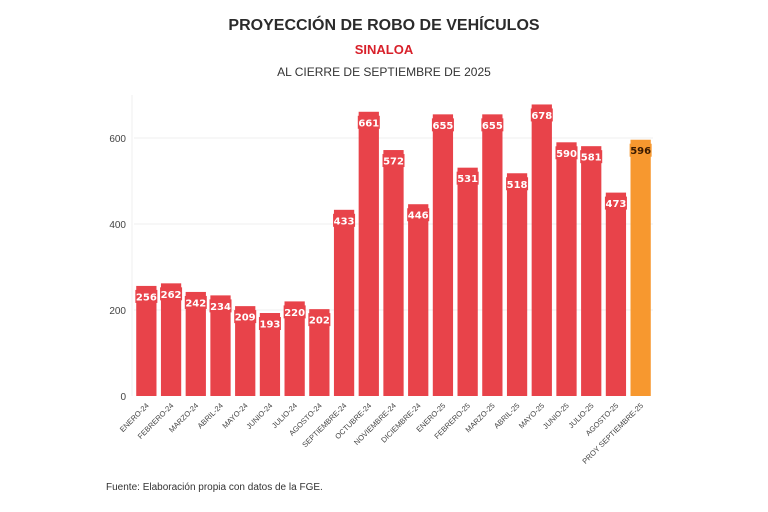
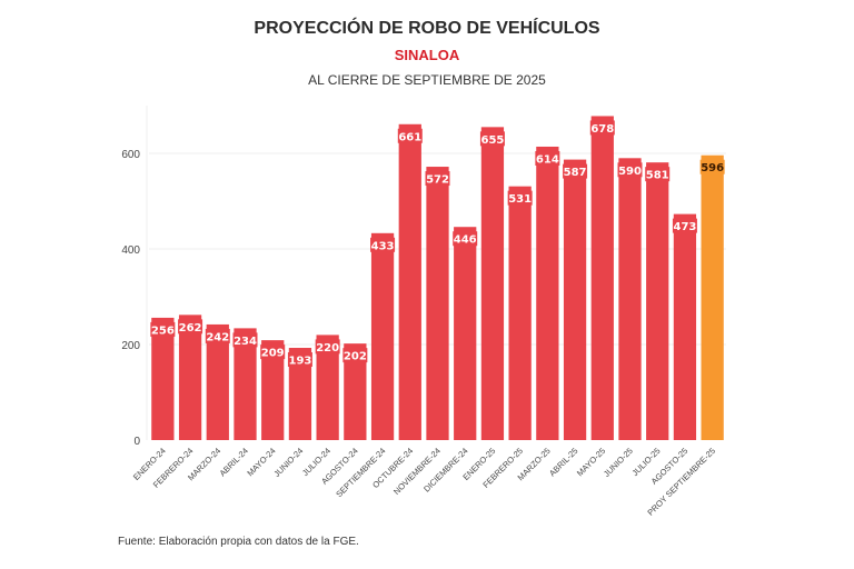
MARZO-25: 655 -> 614
ABRIL-25: 518 -> 587
